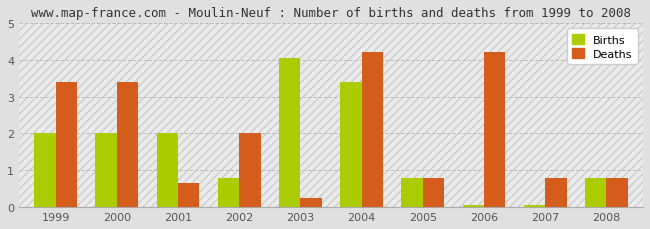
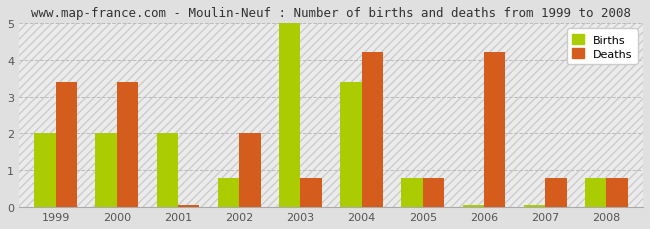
Deaths/2001: 0.65 -> 0.05
Births/2003: 4.05 -> 5.00
Deaths/2003: 0.25 -> 0.80
